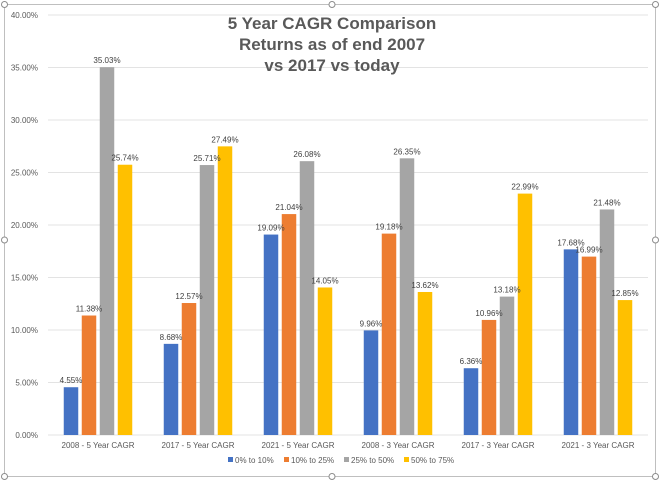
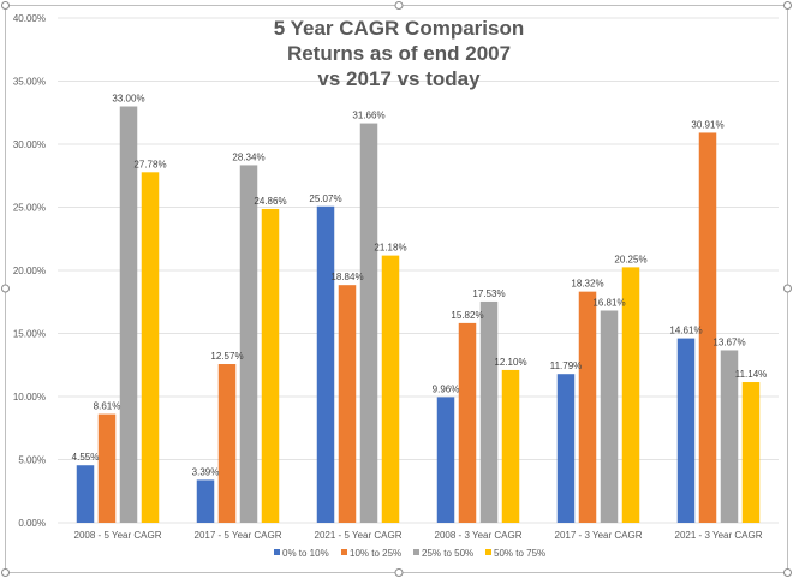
10% to 25%/2008 - 5 Year CAGR: 11.38% -> 8.61%
25% to 50%/2008 - 5 Year CAGR: 35.03% -> 33.00%
50% to 75%/2008 - 5 Year CAGR: 25.74% -> 27.78%
0% to 10%/2017 - 5 Year CAGR: 8.68% -> 3.39%
25% to 50%/2017 - 5 Year CAGR: 25.71% -> 28.34%
50% to 75%/2017 - 5 Year CAGR: 27.49% -> 24.86%
0% to 10%/2021 - 5 Year CAGR: 19.09% -> 25.07%
10% to 25%/2021 - 5 Year CAGR: 21.04% -> 18.84%
25% to 50%/2021 - 5 Year CAGR: 26.08% -> 31.66%
50% to 75%/2021 - 5 Year CAGR: 14.05% -> 21.18%
10% to 25%/2008 - 3 Year CAGR: 19.18% -> 15.82%
25% to 50%/2008 - 3 Year CAGR: 26.35% -> 17.53%
50% to 75%/2008 - 3 Year CAGR: 13.62% -> 12.10%
0% to 10%/2017 - 3 Year CAGR: 6.36% -> 11.79%
10% to 25%/2017 - 3 Year CAGR: 10.96% -> 18.32%
25% to 50%/2017 - 3 Year CAGR: 13.18% -> 16.81%
50% to 75%/2017 - 3 Year CAGR: 22.99% -> 20.25%
0% to 10%/2021 - 3 Year CAGR: 17.68% -> 14.61%
10% to 25%/2021 - 3 Year CAGR: 16.99% -> 30.91%
25% to 50%/2021 - 3 Year CAGR: 21.48% -> 13.67%
50% to 75%/2021 - 3 Year CAGR: 12.85% -> 11.14%
